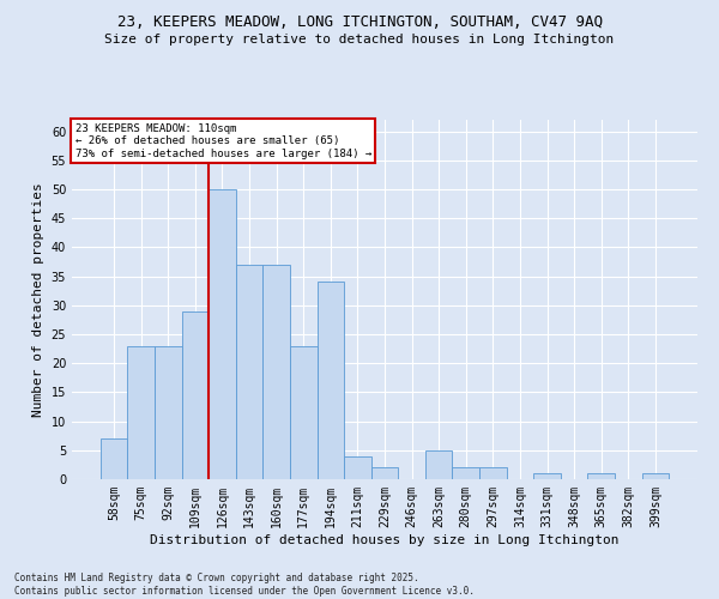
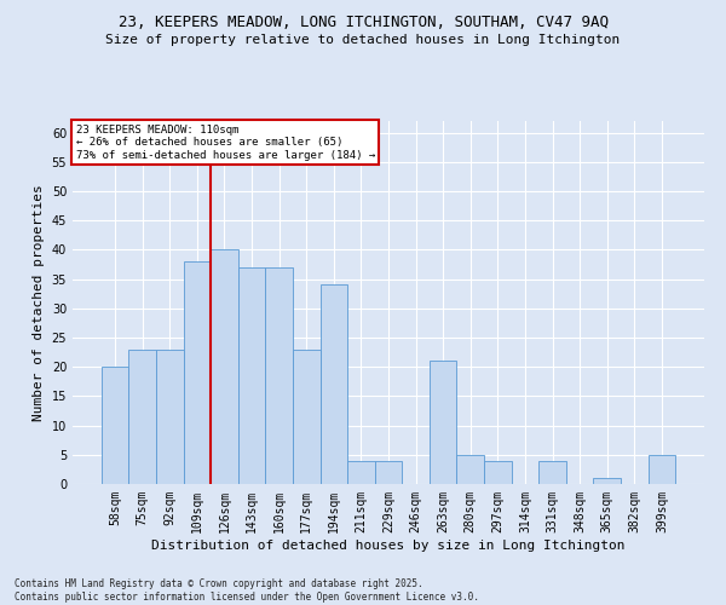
58sqm: 7 -> 20
109sqm: 29 -> 38
126sqm: 50 -> 40
229sqm: 2 -> 4
263sqm: 5 -> 21
280sqm: 2 -> 5
297sqm: 2 -> 4
331sqm: 1 -> 4
399sqm: 1 -> 5
